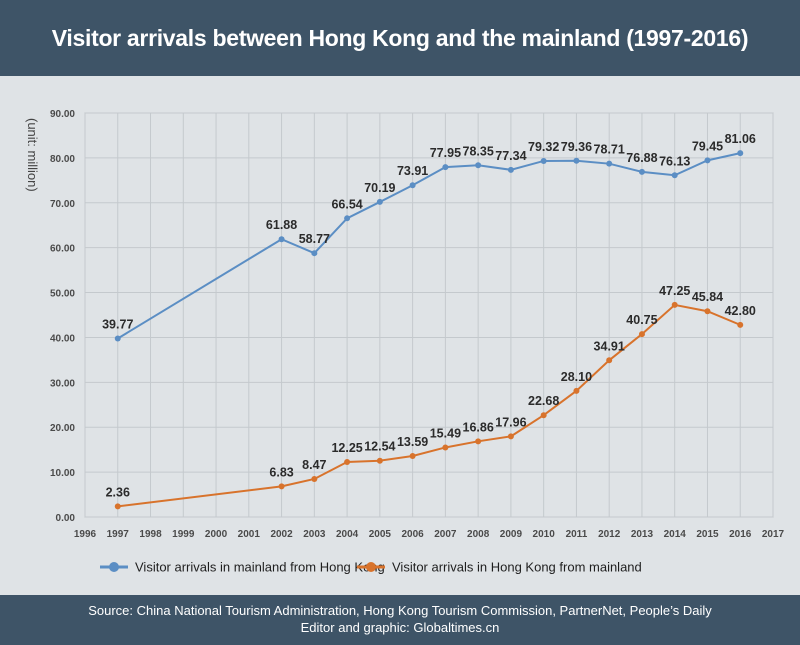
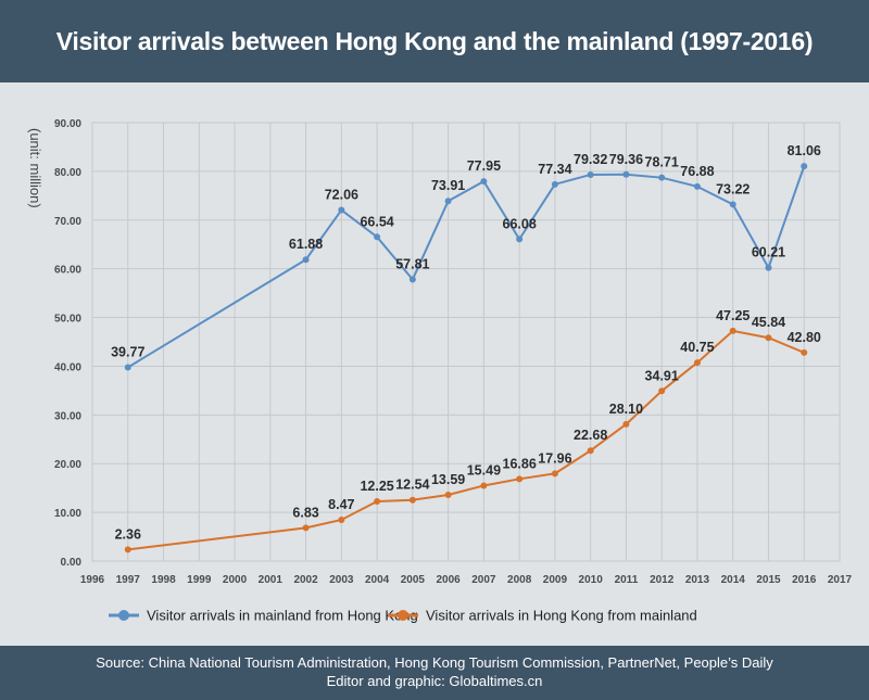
Visitor arrivals in mainland from Hong Kong/2003: 58.77 -> 72.06
Visitor arrivals in mainland from Hong Kong/2005: 70.19 -> 57.81
Visitor arrivals in mainland from Hong Kong/2008: 78.35 -> 66.08
Visitor arrivals in mainland from Hong Kong/2014: 76.13 -> 73.22
Visitor arrivals in mainland from Hong Kong/2015: 79.45 -> 60.21
